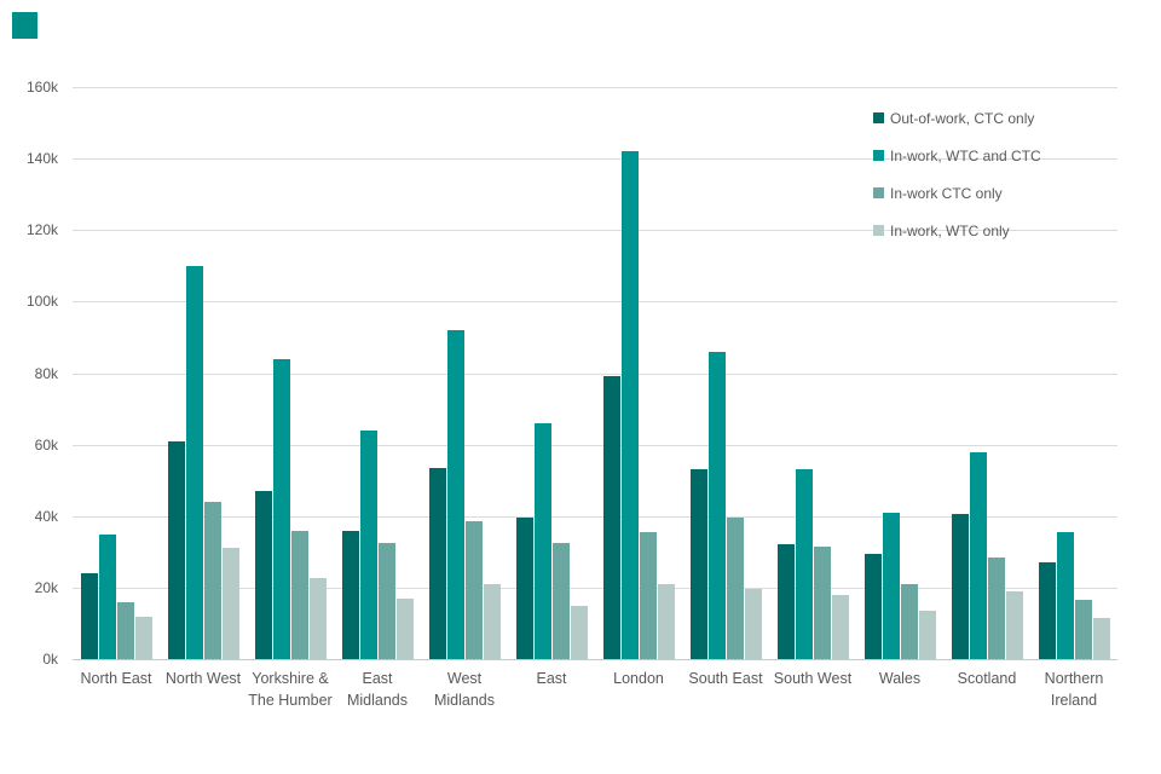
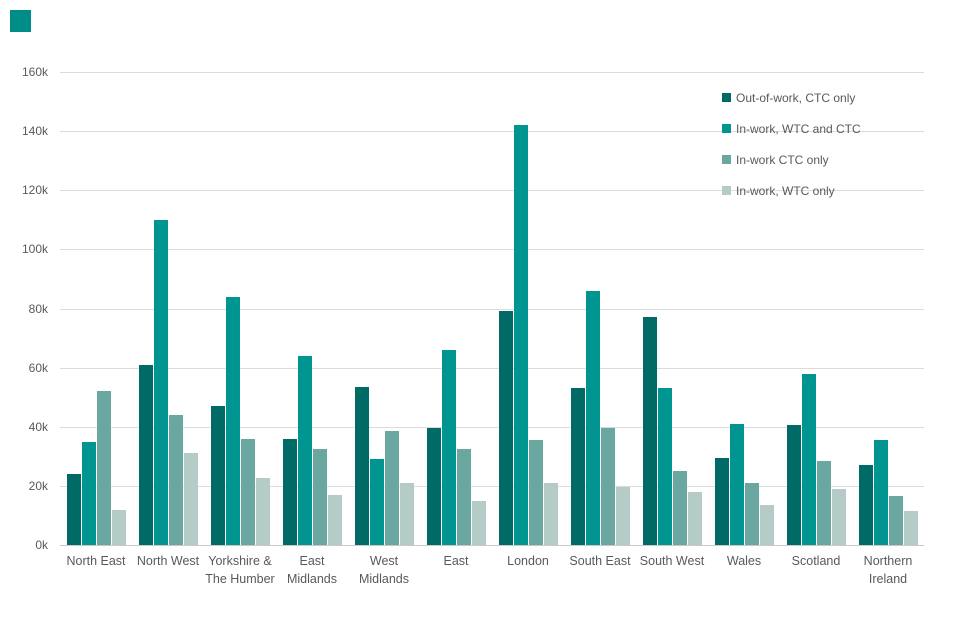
In-work CTC only/North East: 16k -> 52k
In-work, WTC and CTC/West Midlands: 92k -> 29k
Out-of-work, CTC only/South West: 32k -> 77k
In-work CTC only/South West: 32k -> 25k
